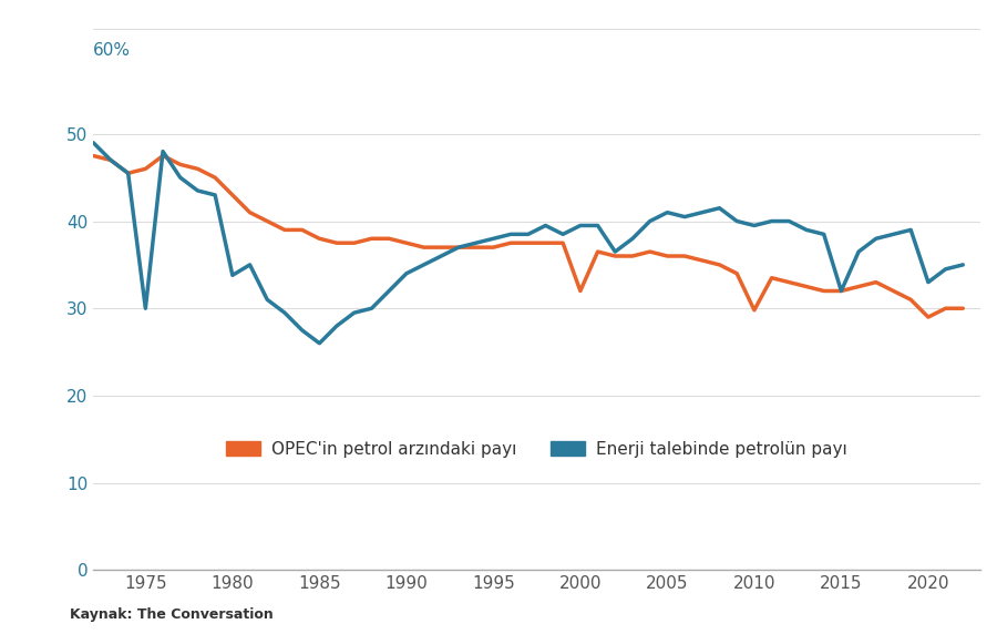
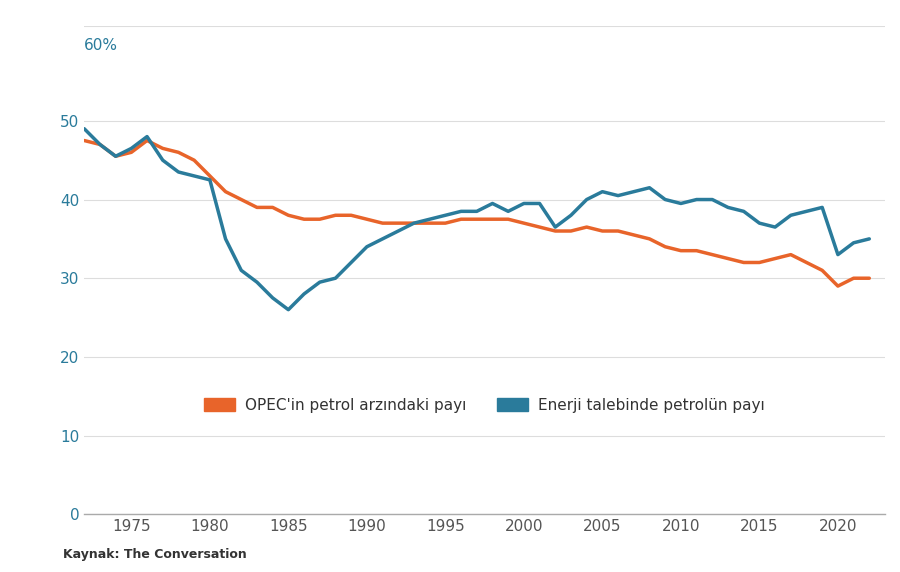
Enerji talebinde petrolün payı/1975: 30.0 -> 46.5
Enerji talebinde petrolün payı/1980: 33.8 -> 42.5
OPEC'in petrol arzındaki payı/2000: 32.0 -> 37.0
OPEC'in petrol arzındaki payı/2010: 29.8 -> 33.5
Enerji talebinde petrolün payı/2015: 32.0 -> 37.0
